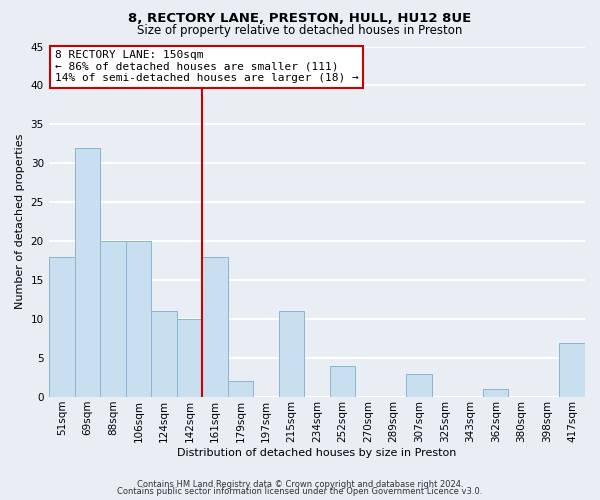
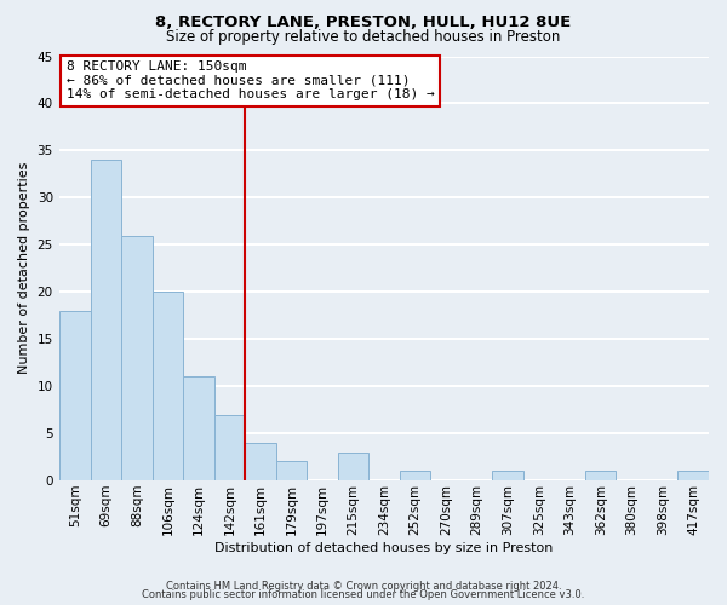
69sqm: 32 -> 34
88sqm: 20 -> 26
142sqm: 10 -> 7
161sqm: 18 -> 4
215sqm: 11 -> 3
252sqm: 4 -> 1
307sqm: 3 -> 1
417sqm: 7 -> 1
